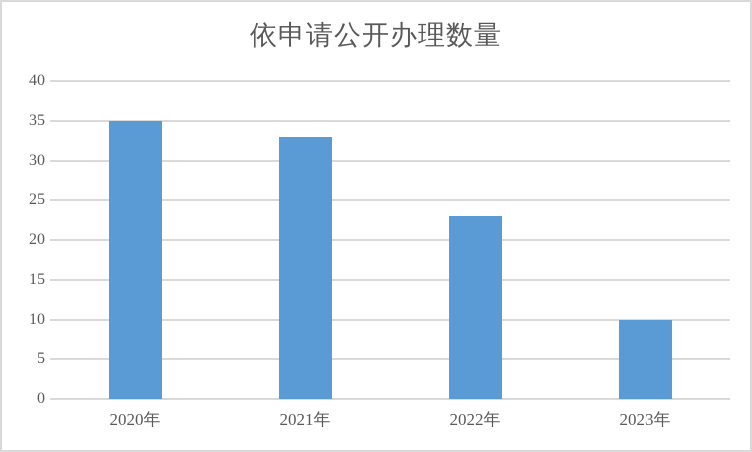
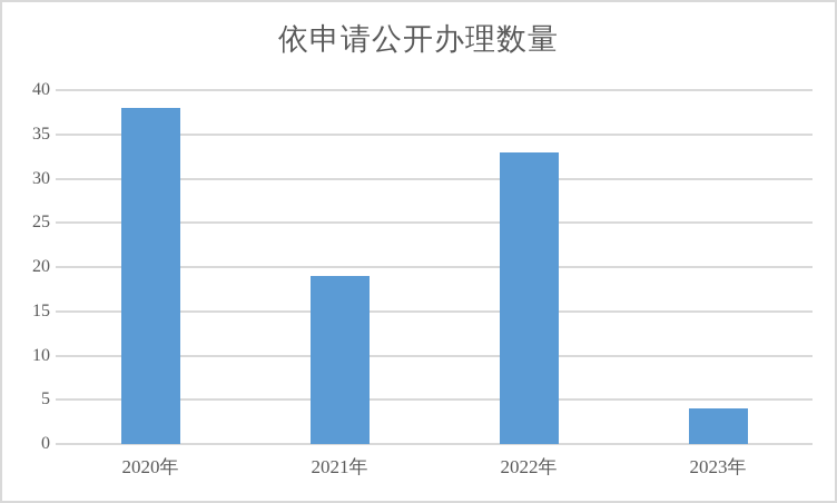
2020年: 35 -> 38
2021年: 33 -> 19
2022年: 23 -> 33
2023年: 10 -> 4
